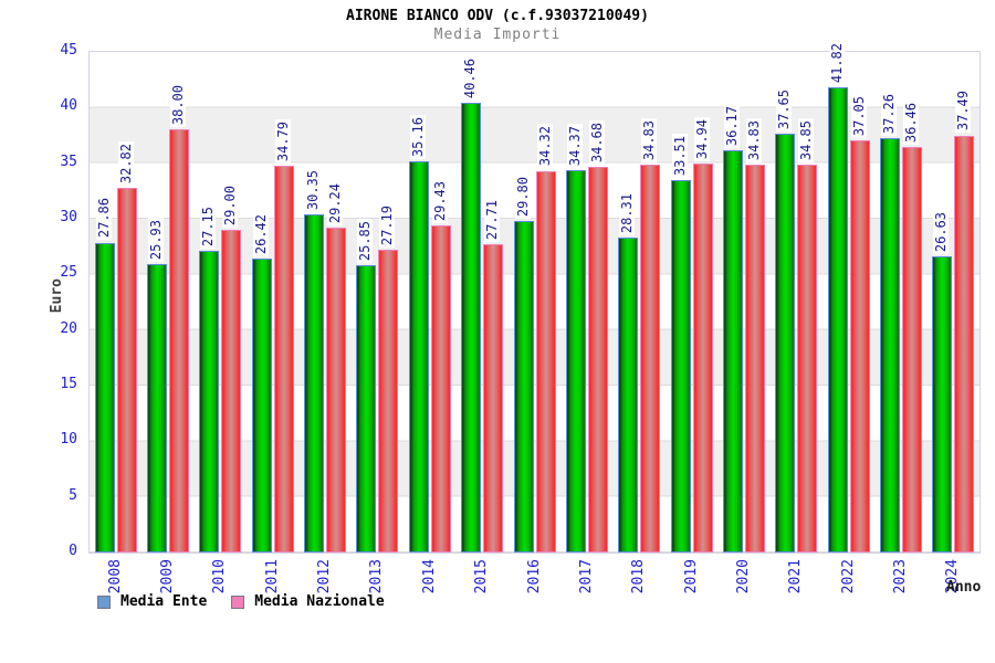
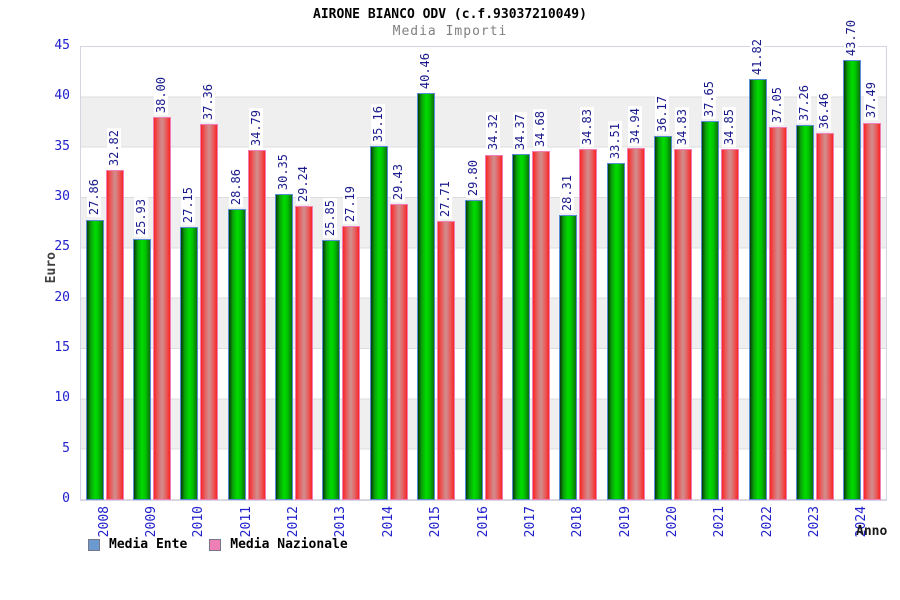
Media Nazionale/2010: 29.00 -> 37.36
Media Ente/2011: 26.42 -> 28.86
Media Ente/2024: 26.63 -> 43.70
